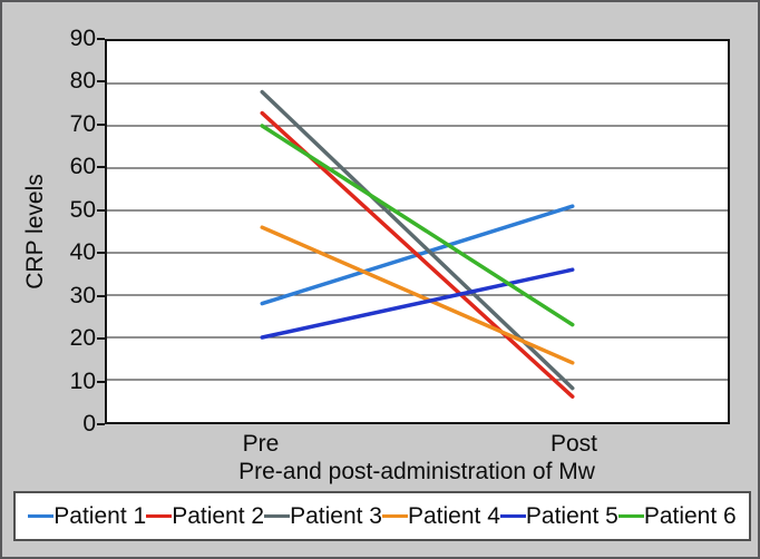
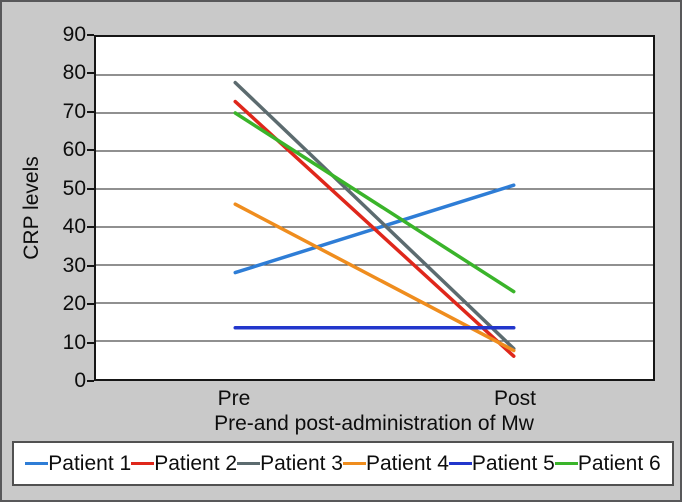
Patient 5/Pre: 20 -> 14
Patient 4/Post: 14 -> 8
Patient 5/Post: 36 -> 14
